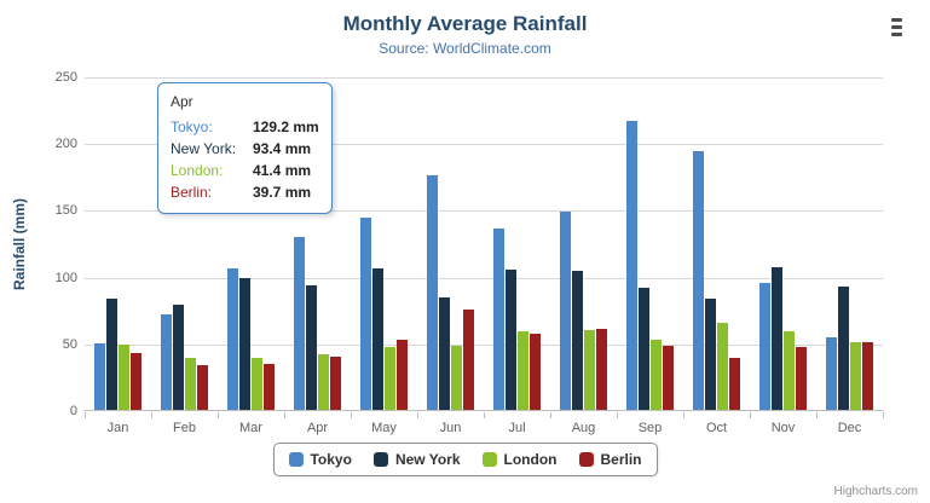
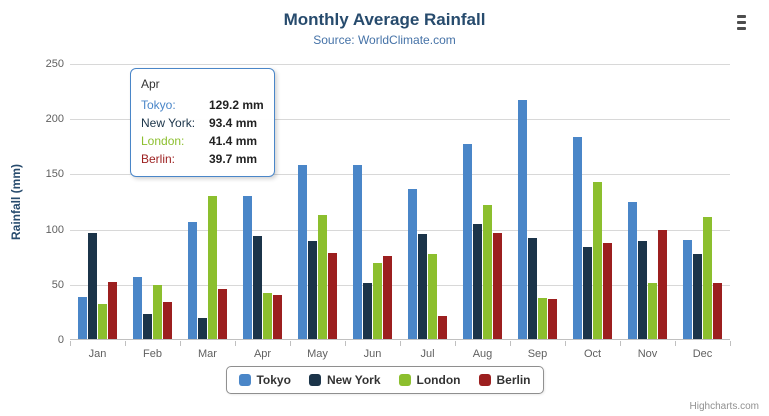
Tokyo/Jan: 50 -> 38
New York/Jan: 84 -> 96
London/Jan: 49 -> 32
Berlin/Jan: 42 -> 52
Tokyo/Feb: 72 -> 56
New York/Feb: 79 -> 23
London/Feb: 39 -> 49
New York/Mar: 98 -> 19
London/Mar: 39 -> 130
Berlin/Mar: 34 -> 45
Tokyo/May: 144 -> 158
New York/May: 106 -> 89
London/May: 47 -> 112
Berlin/May: 53 -> 78
Tokyo/Jun: 176 -> 158
New York/Jun: 84 -> 51
London/Jun: 48 -> 69
New York/Jul: 105 -> 95
London/Jul: 59 -> 77
Berlin/Jul: 57 -> 21
Tokyo/Aug: 148 -> 177
London/Aug: 60 -> 121
Berlin/Aug: 60 -> 96
London/Sep: 52 -> 37
Berlin/Sep: 48 -> 36
Tokyo/Oct: 194 -> 183
London/Oct: 65 -> 142
Berlin/Oct: 39 -> 87
Tokyo/Nov: 96 -> 124
New York/Nov: 107 -> 89
London/Nov: 59 -> 51
Berlin/Nov: 47 -> 99
Tokyo/Dec: 54 -> 90
New York/Dec: 92 -> 77
London/Dec: 51 -> 111
